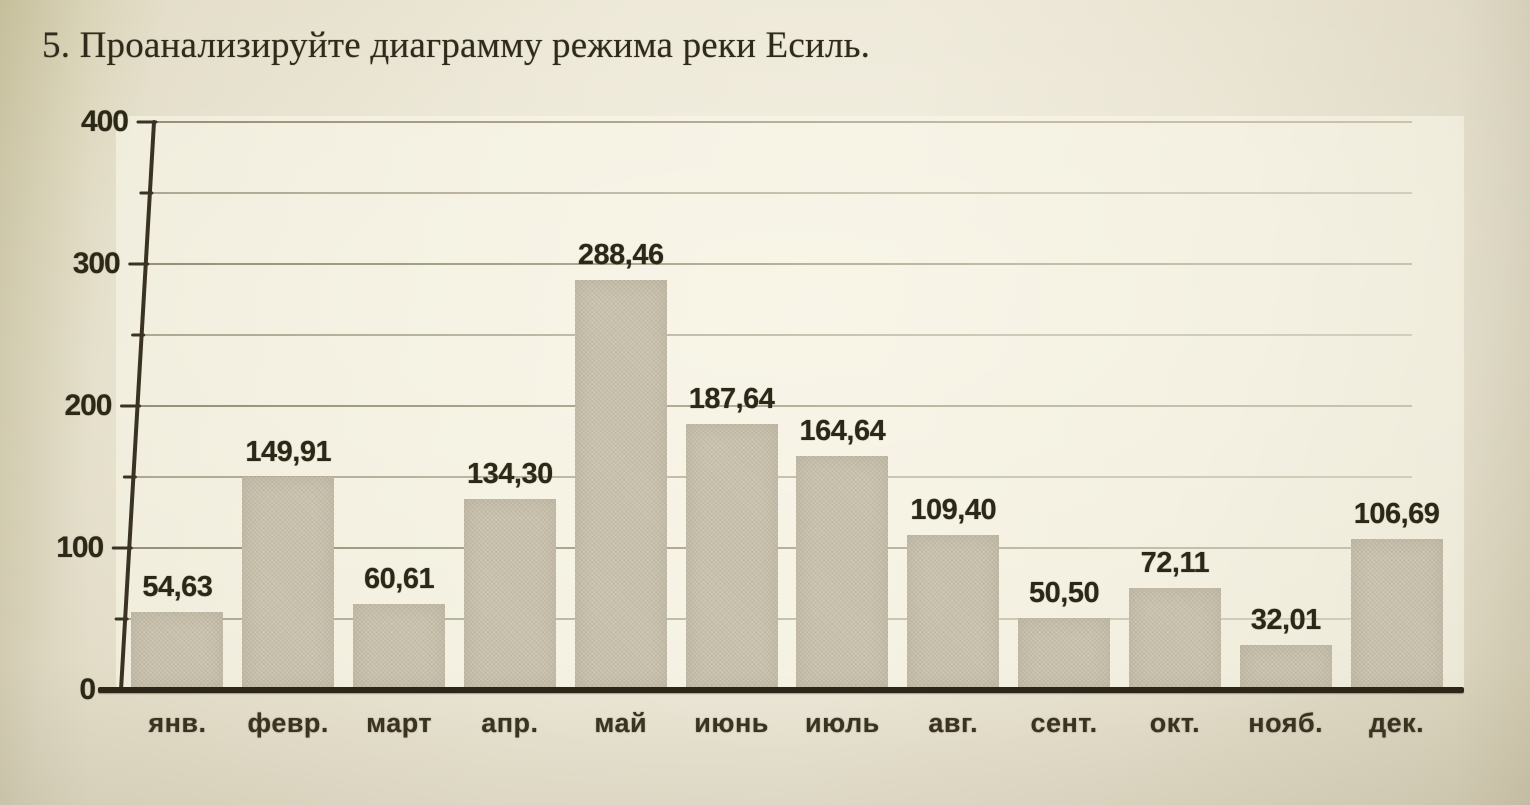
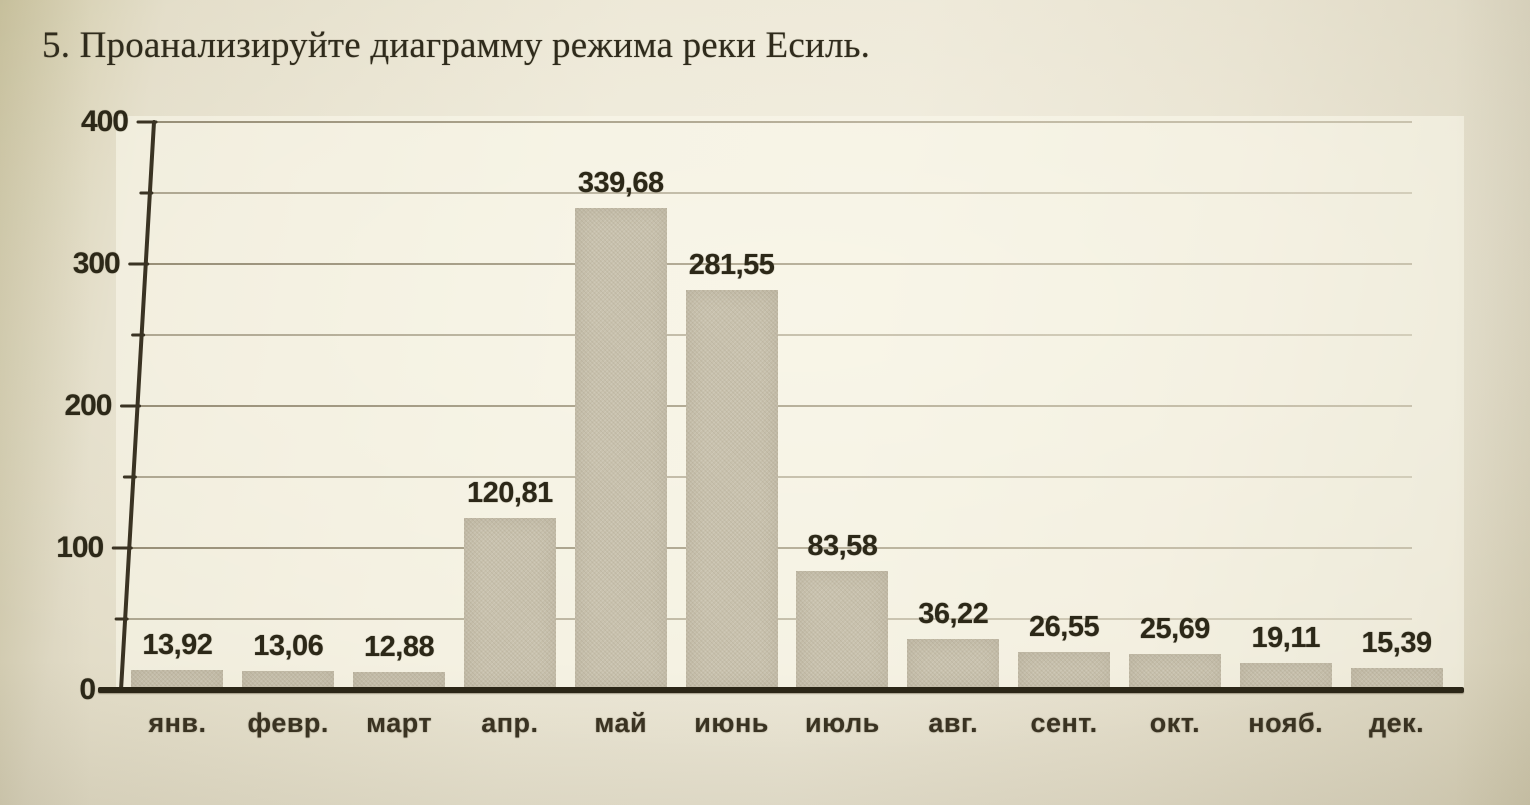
янв.: 54,63 -> 13,92
февр.: 149,91 -> 13,06
март: 60,61 -> 12,88
апр.: 134,30 -> 120,81
май: 288,46 -> 339,68
июнь: 187,64 -> 281,55
июль: 164,64 -> 83,58
авг.: 109,40 -> 36,22
сент.: 50,50 -> 26,55
окт.: 72,11 -> 25,69
нояб.: 32,01 -> 19,11
дек.: 106,69 -> 15,39
